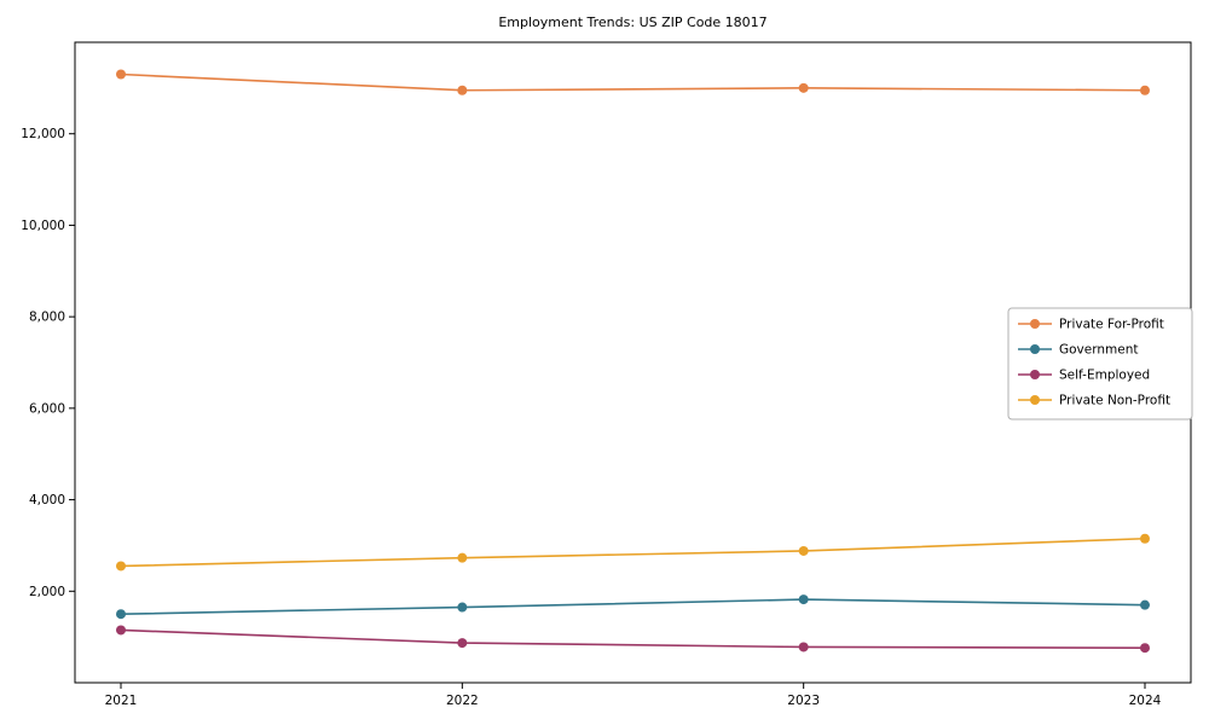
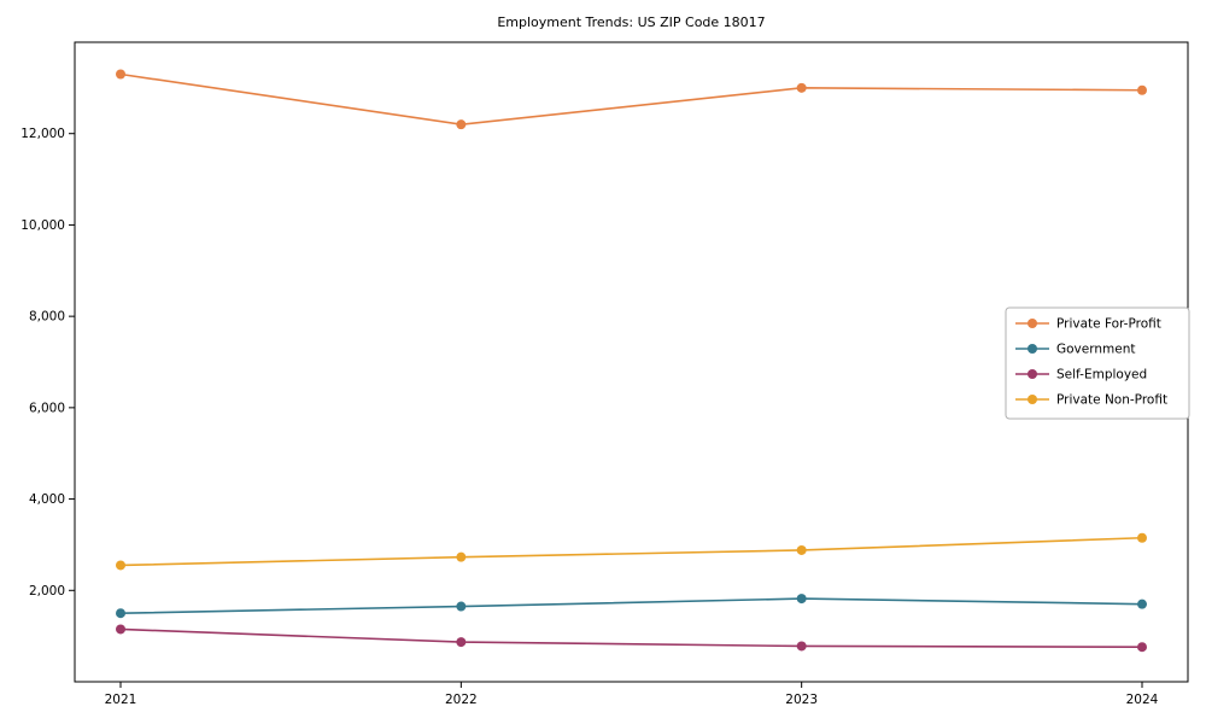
Private For-Profit/2022: 13000 -> 12200
